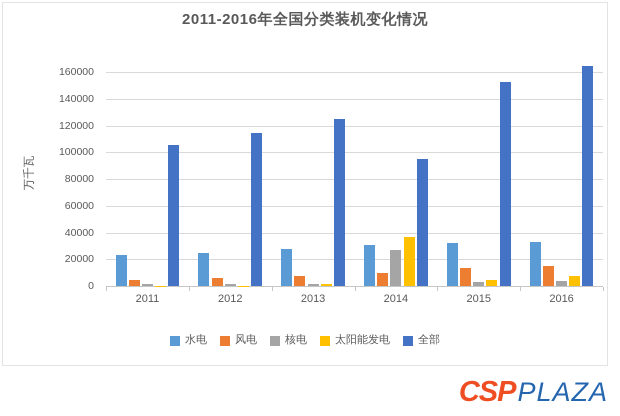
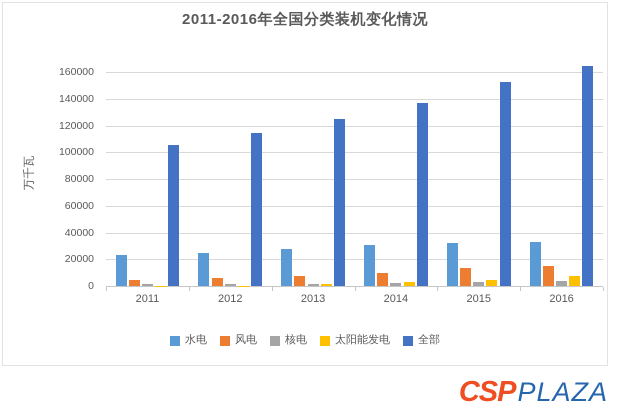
核电/2014: 27000 -> 2000
太阳能发电/2014: 37000 -> 3000
全部/2014: 95000 -> 137000
